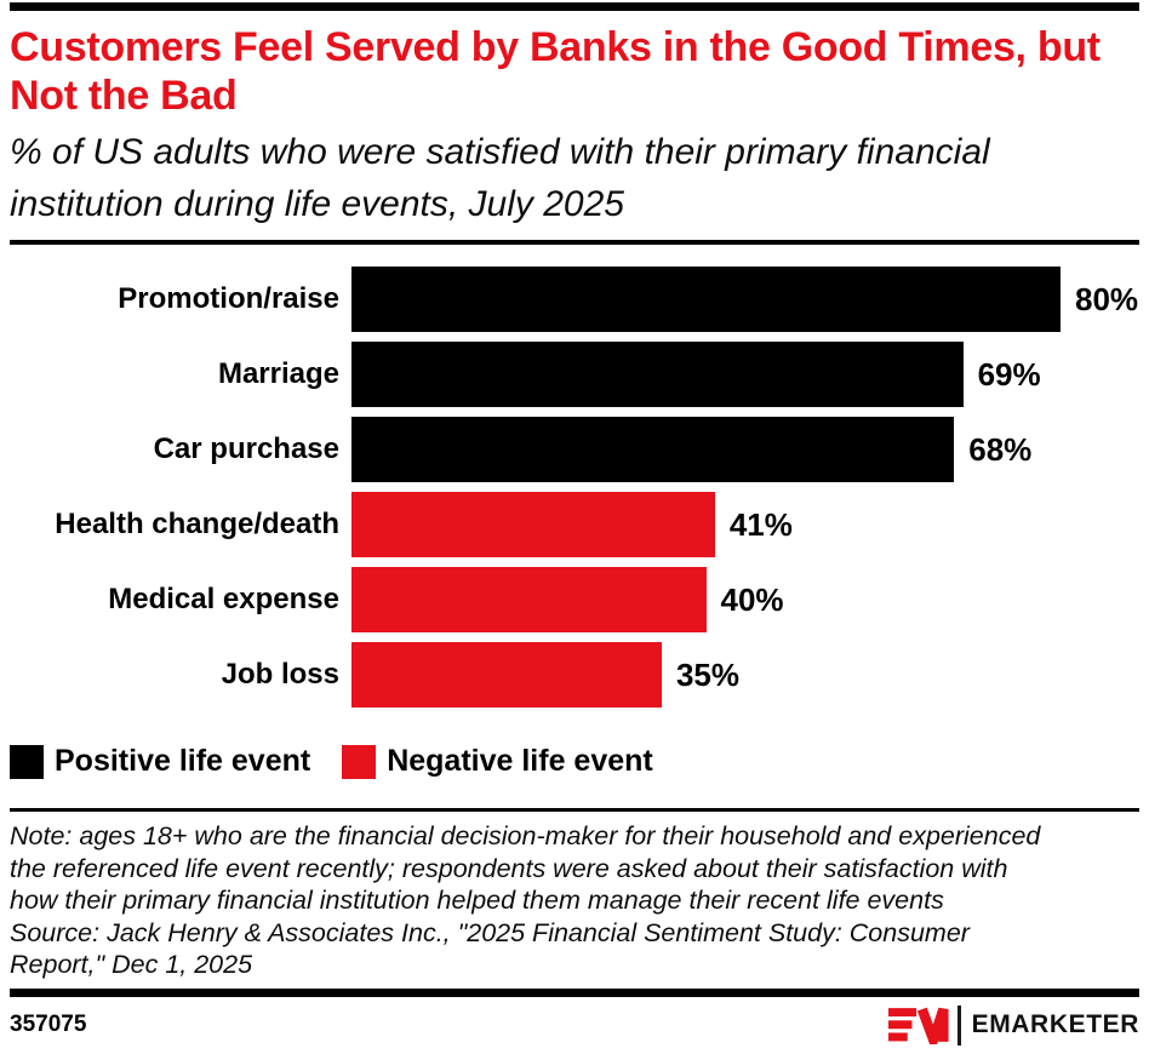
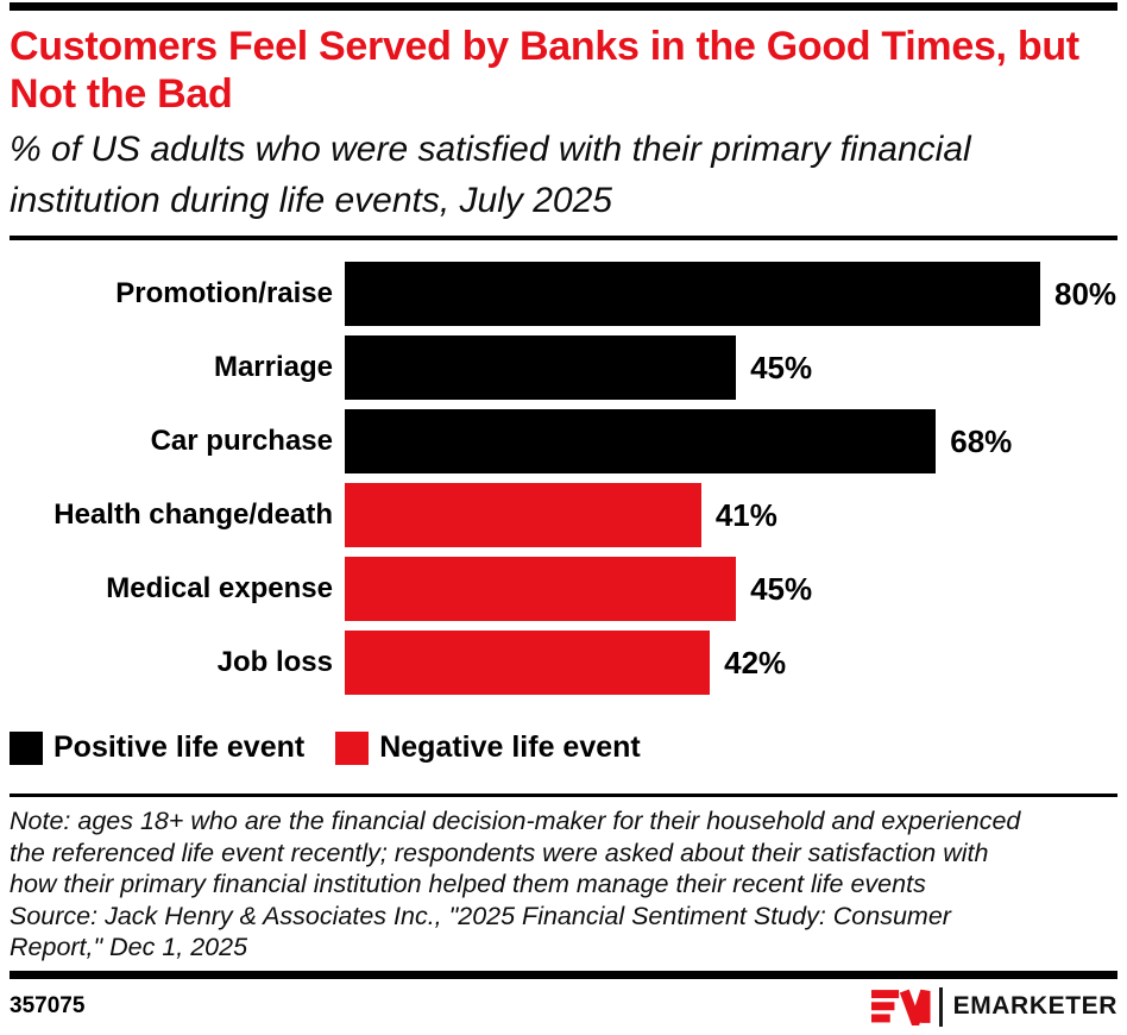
Marriage: 69% -> 45%
Medical expense: 40% -> 45%
Job loss: 35% -> 42%
